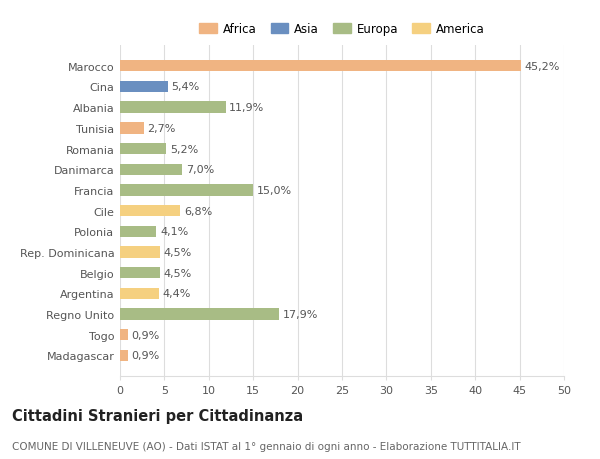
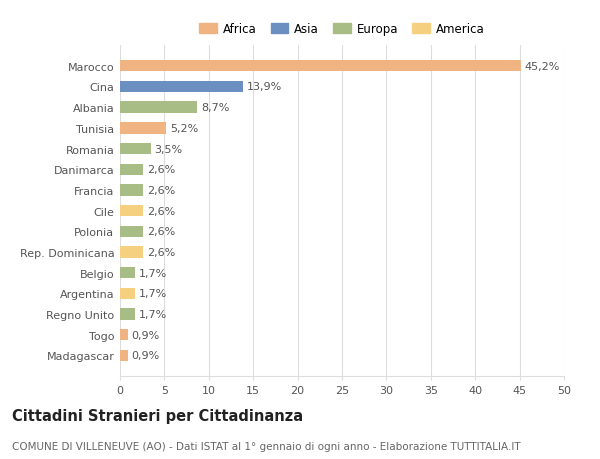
Cina: 5,4% -> 13,9%
Albania: 11,9% -> 8,7%
Tunisia: 2,7% -> 5,2%
Romania: 5,2% -> 3,5%
Danimarca: 7,0% -> 2,6%
Francia: 15,0% -> 2,6%
Cile: 6,8% -> 2,6%
Polonia: 4,1% -> 2,6%
Rep. Dominicana: 4,5% -> 2,6%
Belgio: 4,5% -> 1,7%
Argentina: 4,4% -> 1,7%
Regno Unito: 17,9% -> 1,7%
